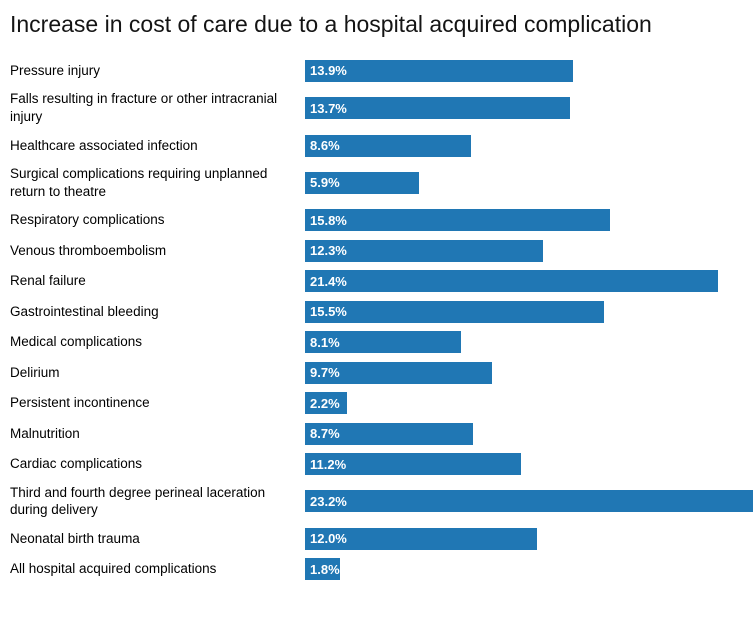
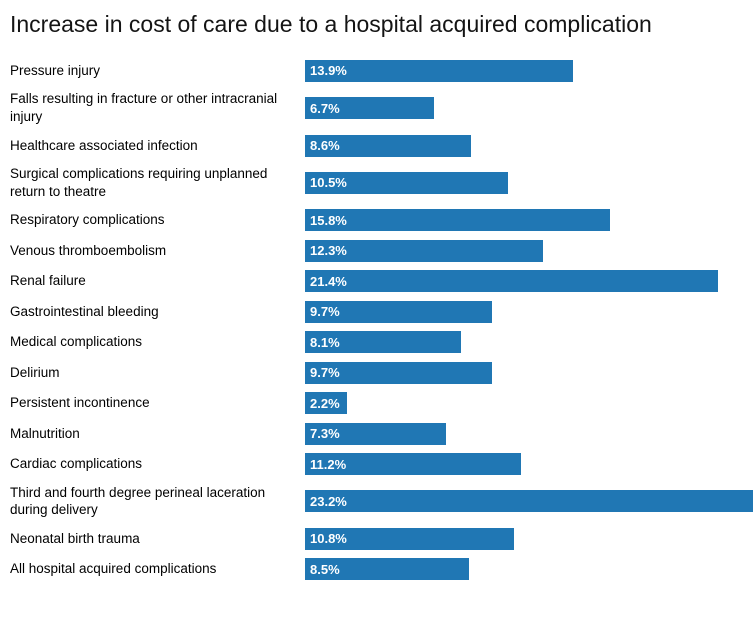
Falls resulting in fracture or other intracranial injury: 13.7% -> 6.7%
Surgical complications requiring unplanned return to theatre: 5.9% -> 10.5%
Gastrointestinal bleeding: 15.5% -> 9.7%
Malnutrition: 8.7% -> 7.3%
Neonatal birth trauma: 12.0% -> 10.8%
All hospital acquired complications: 1.8% -> 8.5%
